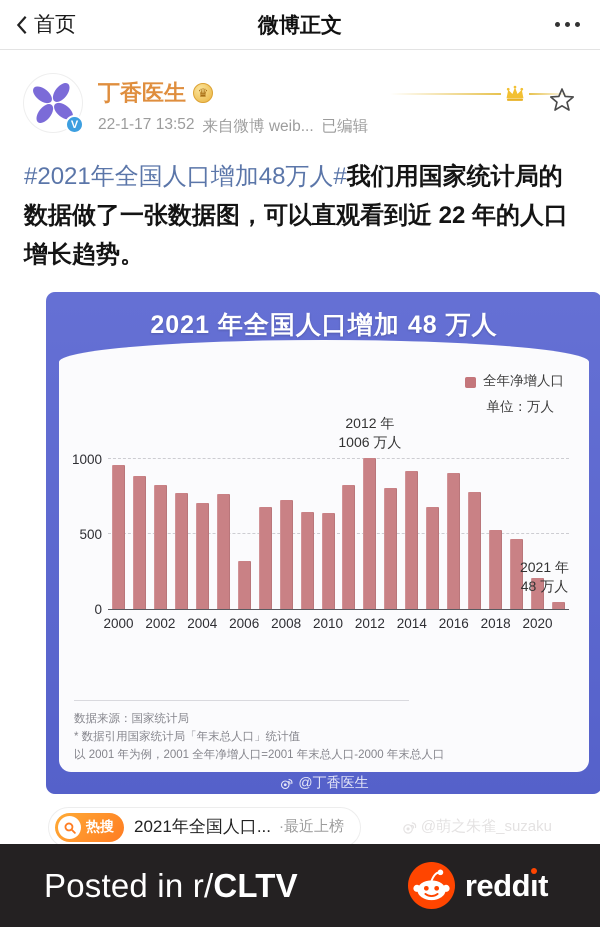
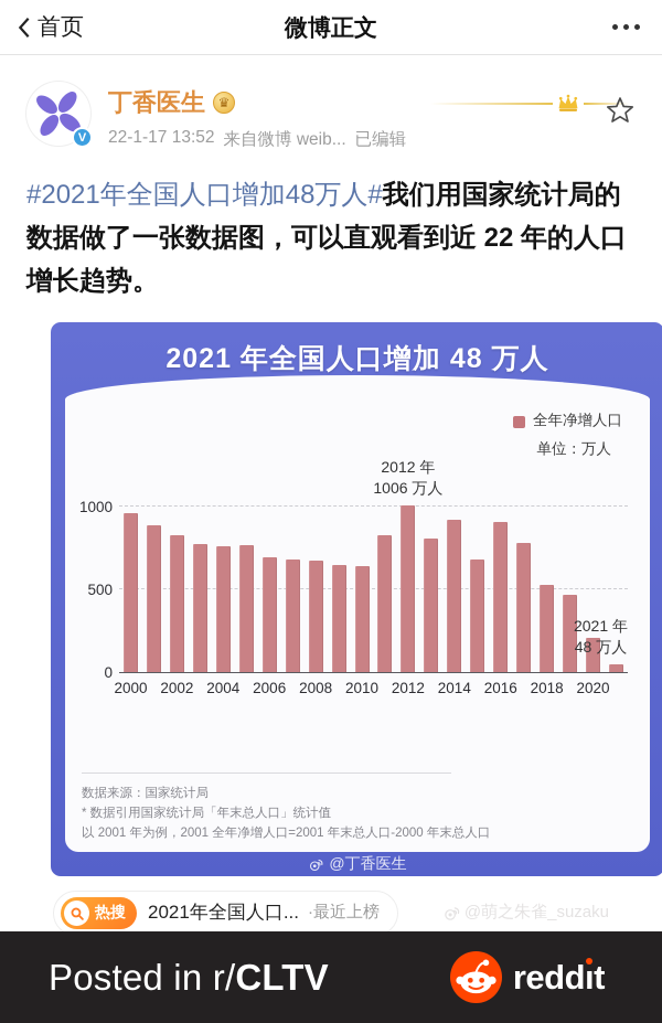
2004: 710 -> 760
2006: 320 -> 690
2008: 730 -> 670
